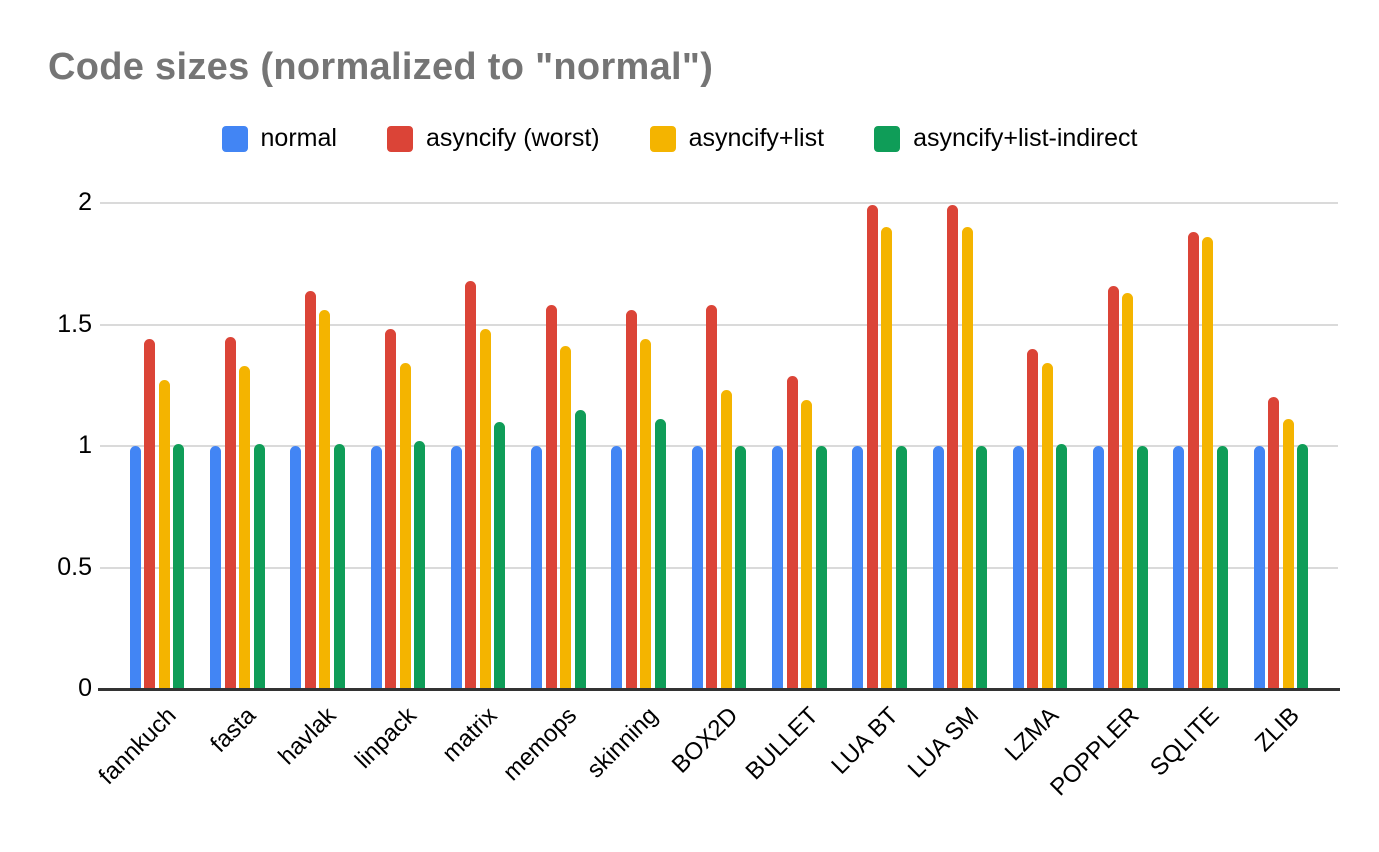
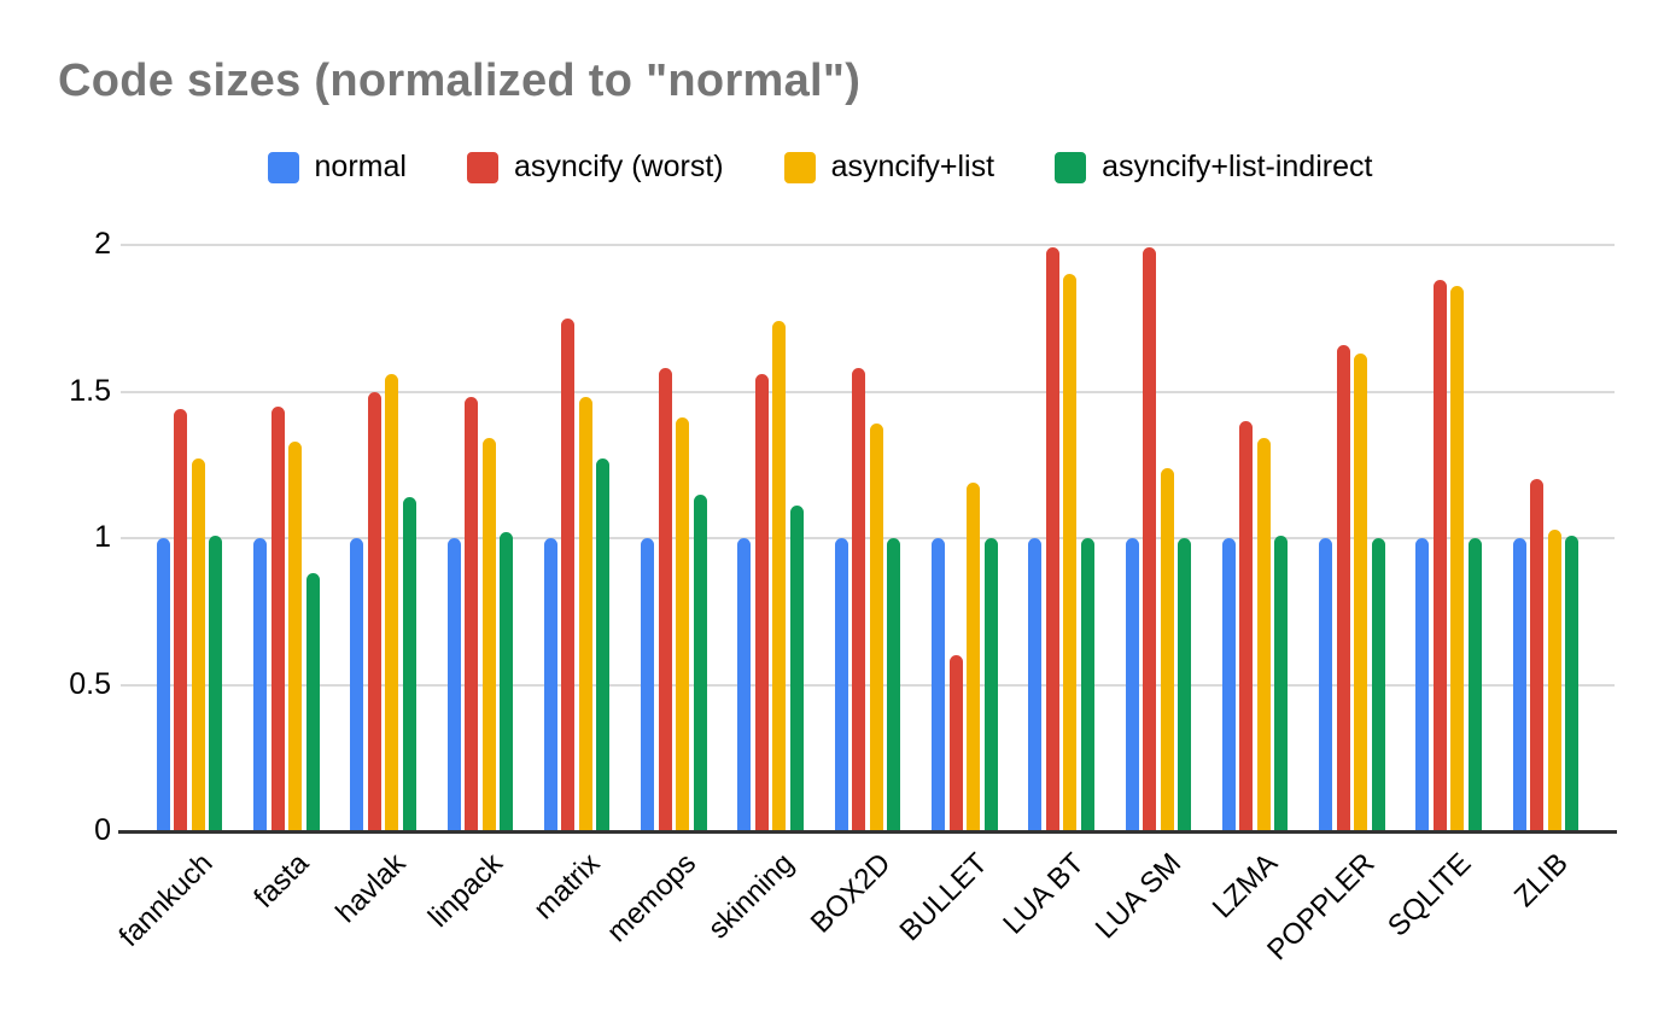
asyncify+list-indirect/fasta: 1.01 -> 0.88
asyncify (worst)/havlak: 1.64 -> 1.50
asyncify+list-indirect/havlak: 1.01 -> 1.14
asyncify (worst)/matrix: 1.68 -> 1.75
asyncify+list-indirect/matrix: 1.10 -> 1.27
asyncify+list/skinning: 1.44 -> 1.74
asyncify+list/BOX2D: 1.23 -> 1.39
asyncify (worst)/BULLET: 1.29 -> 0.60
asyncify+list/LUA SM: 1.90 -> 1.24
asyncify+list/ZLIB: 1.11 -> 1.03
